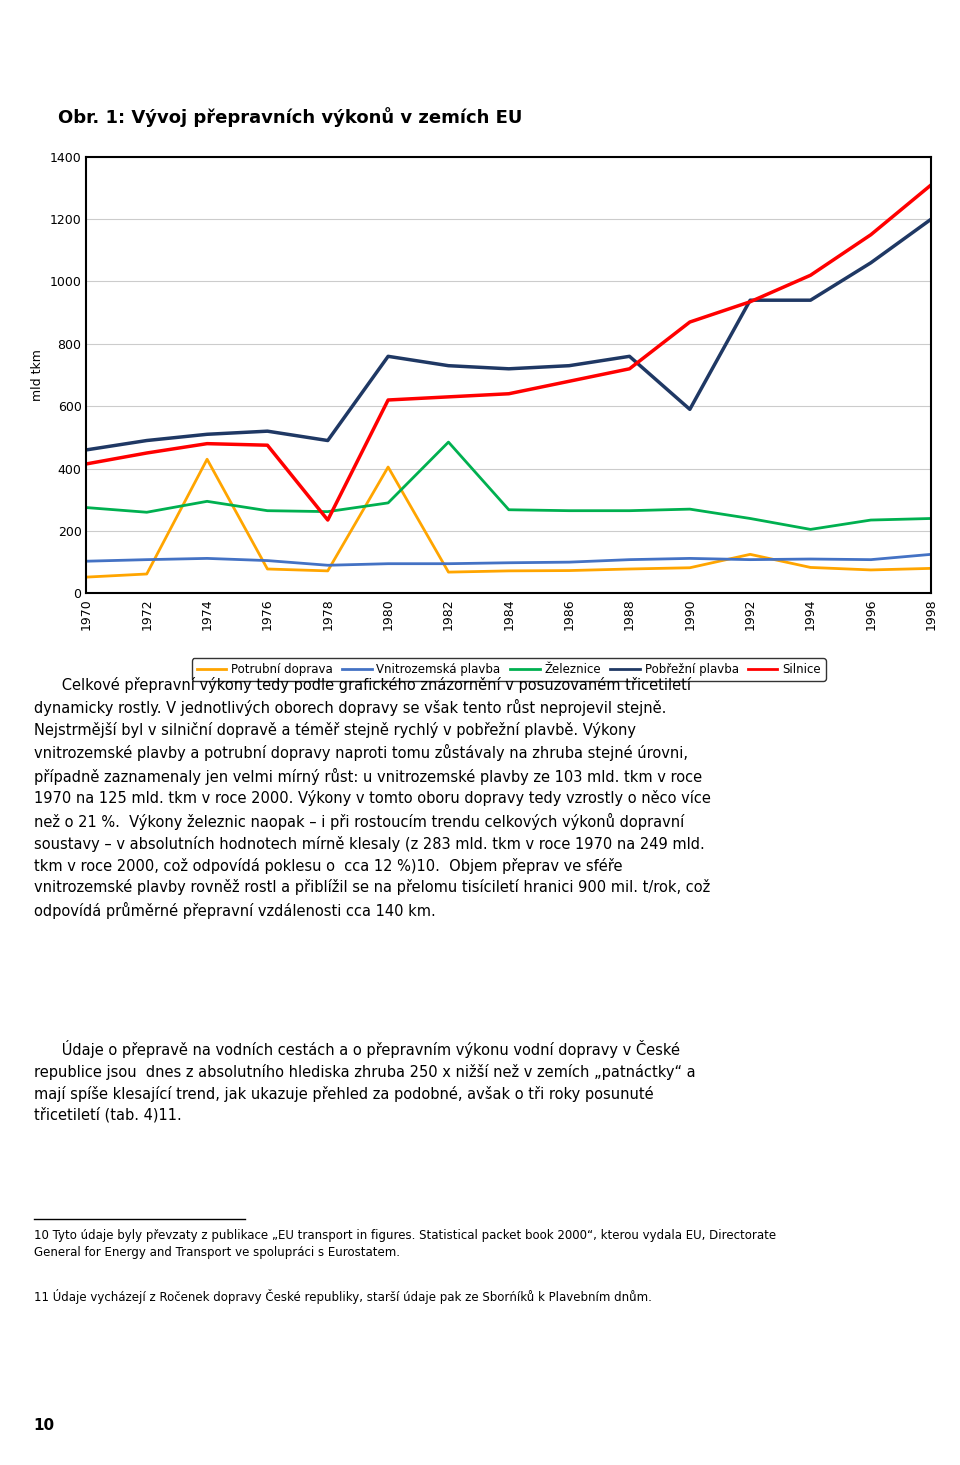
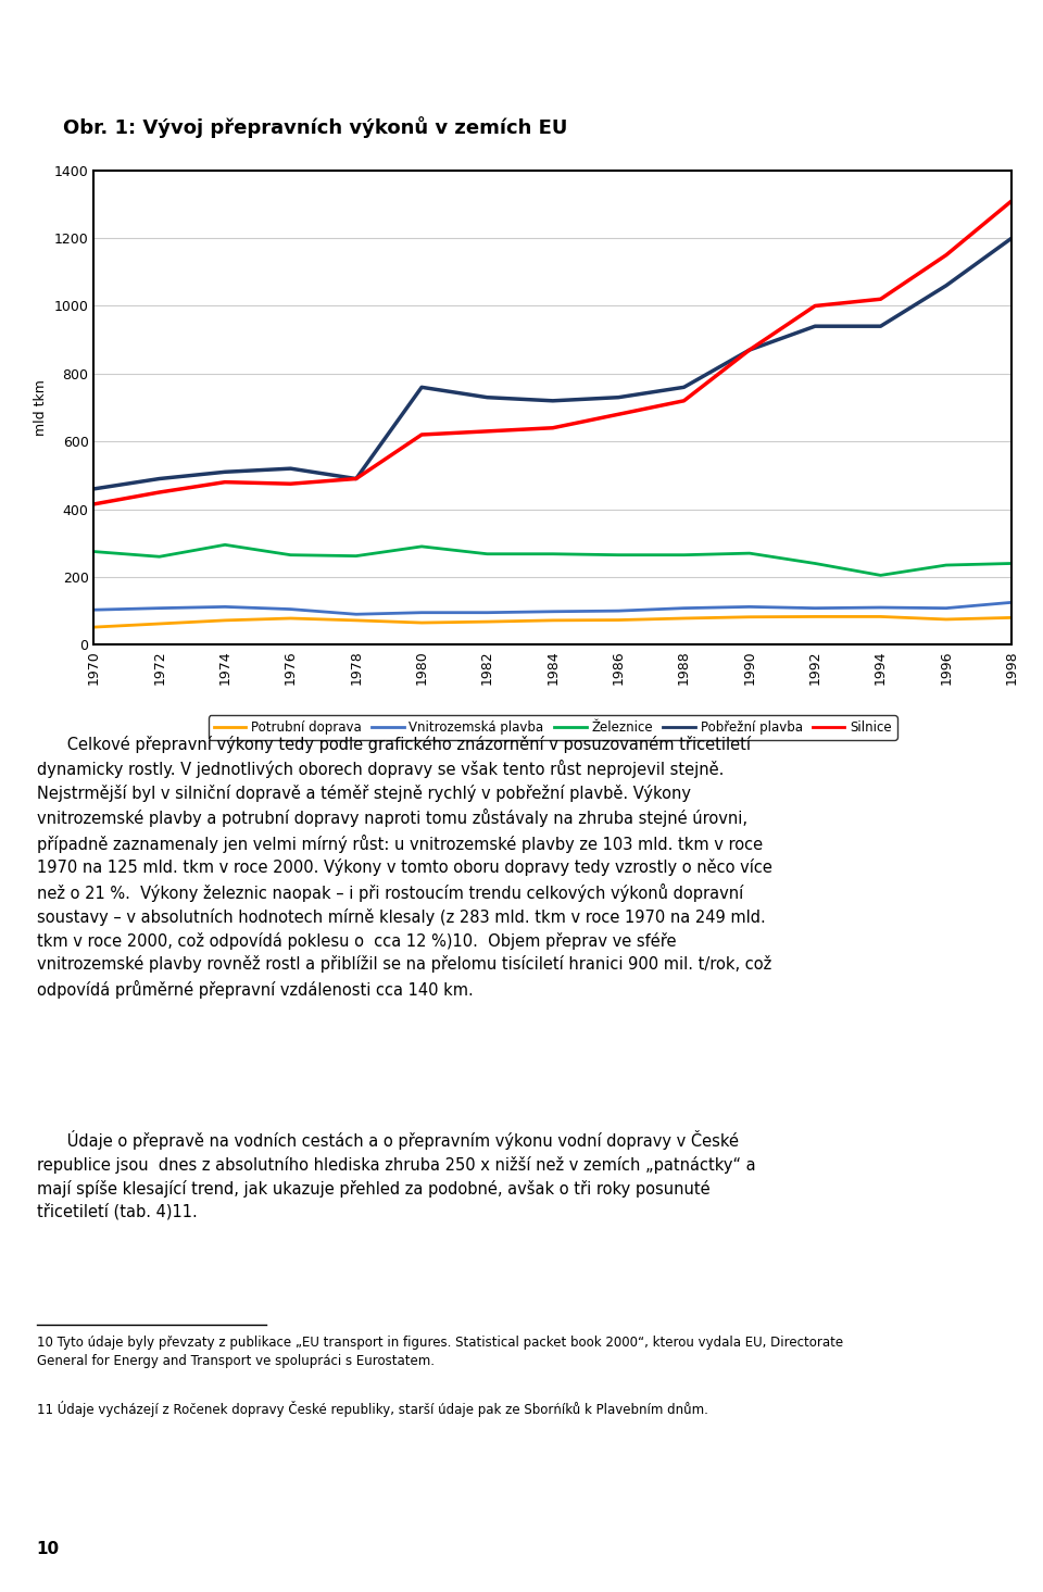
Potrubní doprava/1974: 430 -> 72
Silnice/1978: 235 -> 490
Potrubní doprava/1980: 405 -> 65
Železnice/1982: 485 -> 268
Pobřežní plavba/1990: 590 -> 870
Potrubní doprava/1992: 125 -> 83
Silnice/1992: 935 -> 1000
